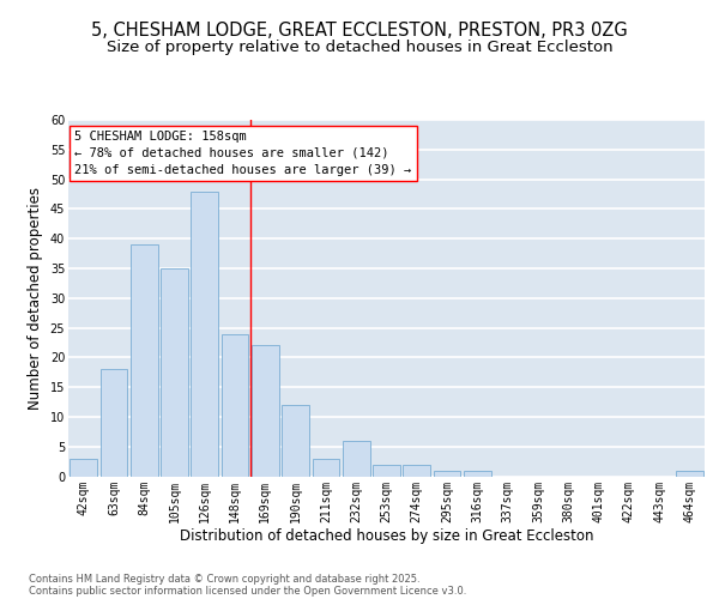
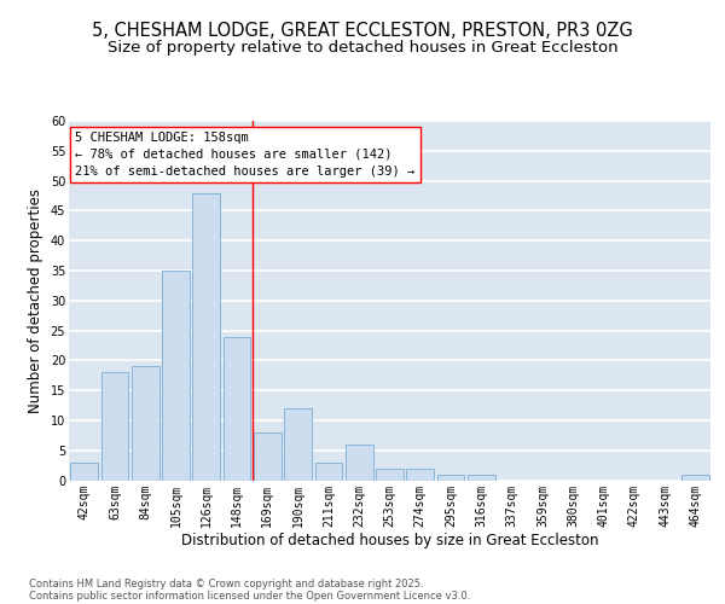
84sqm: 39 -> 19
169sqm: 22 -> 8
